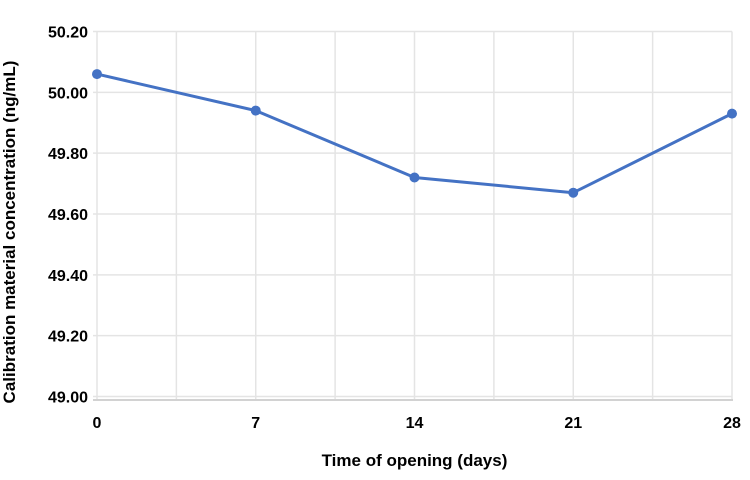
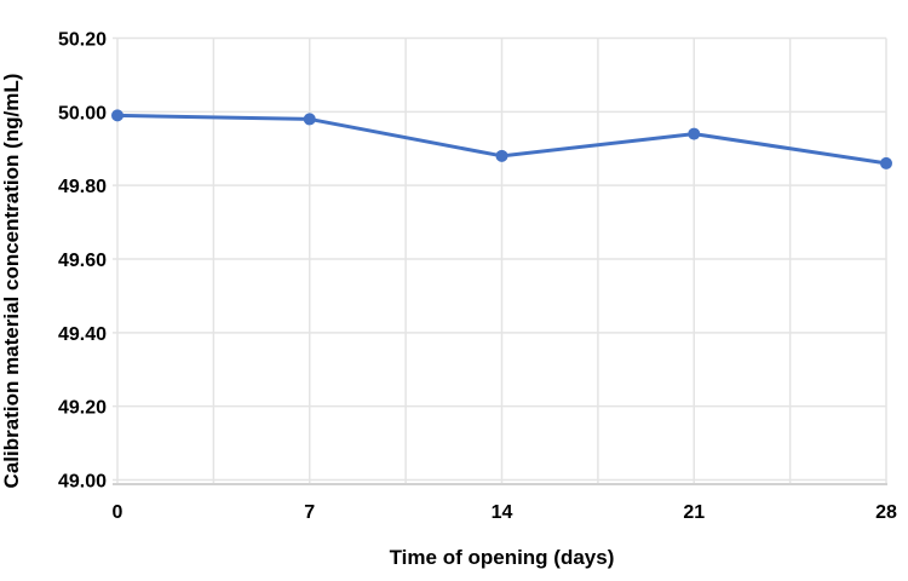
0: 50.06 -> 49.99
7: 49.94 -> 49.98
14: 49.72 -> 49.88
21: 49.67 -> 49.94
28: 49.93 -> 49.86
